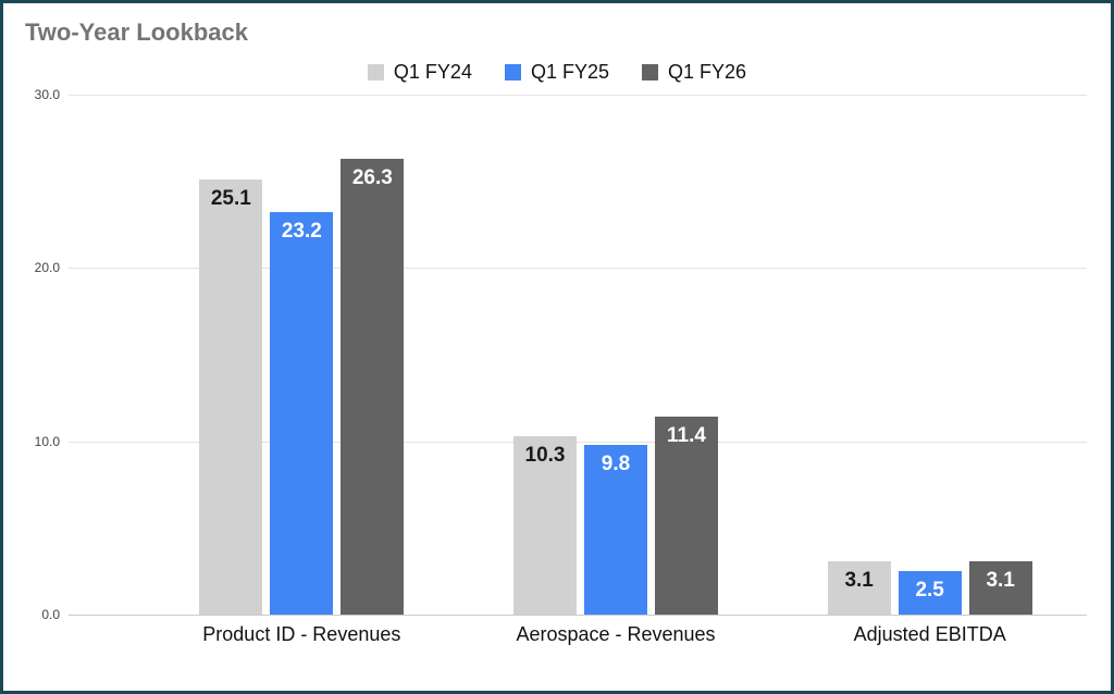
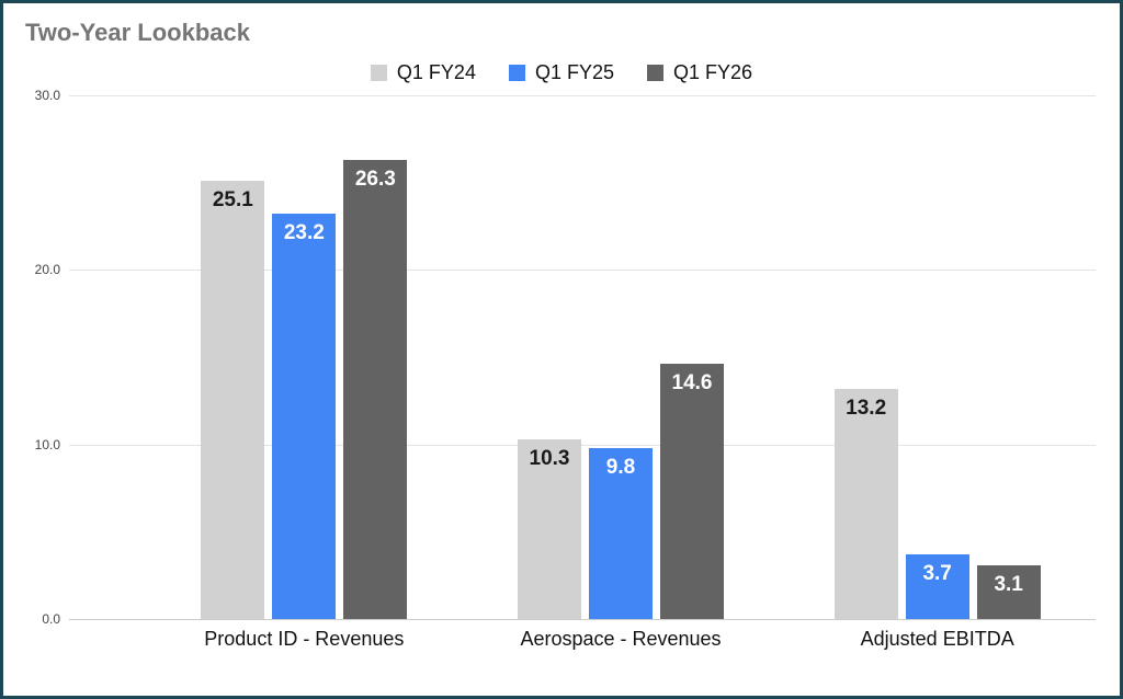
Q1 FY26/Aerospace - Revenues: 11.4 -> 14.6
Q1 FY24/Adjusted EBITDA: 3.1 -> 13.2
Q1 FY25/Adjusted EBITDA: 2.5 -> 3.7
